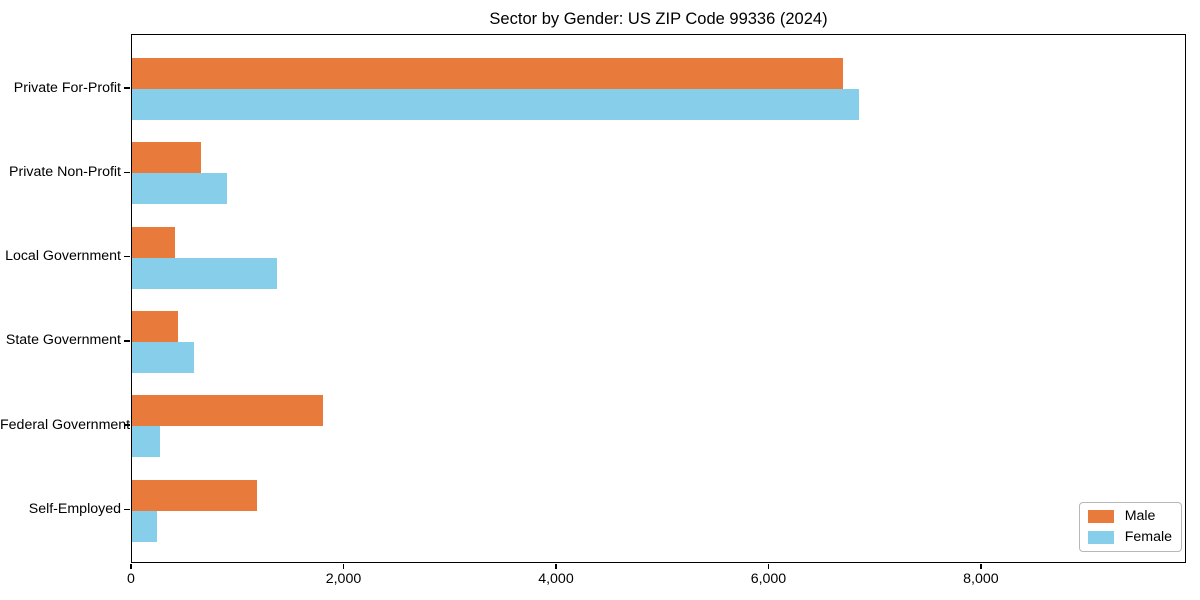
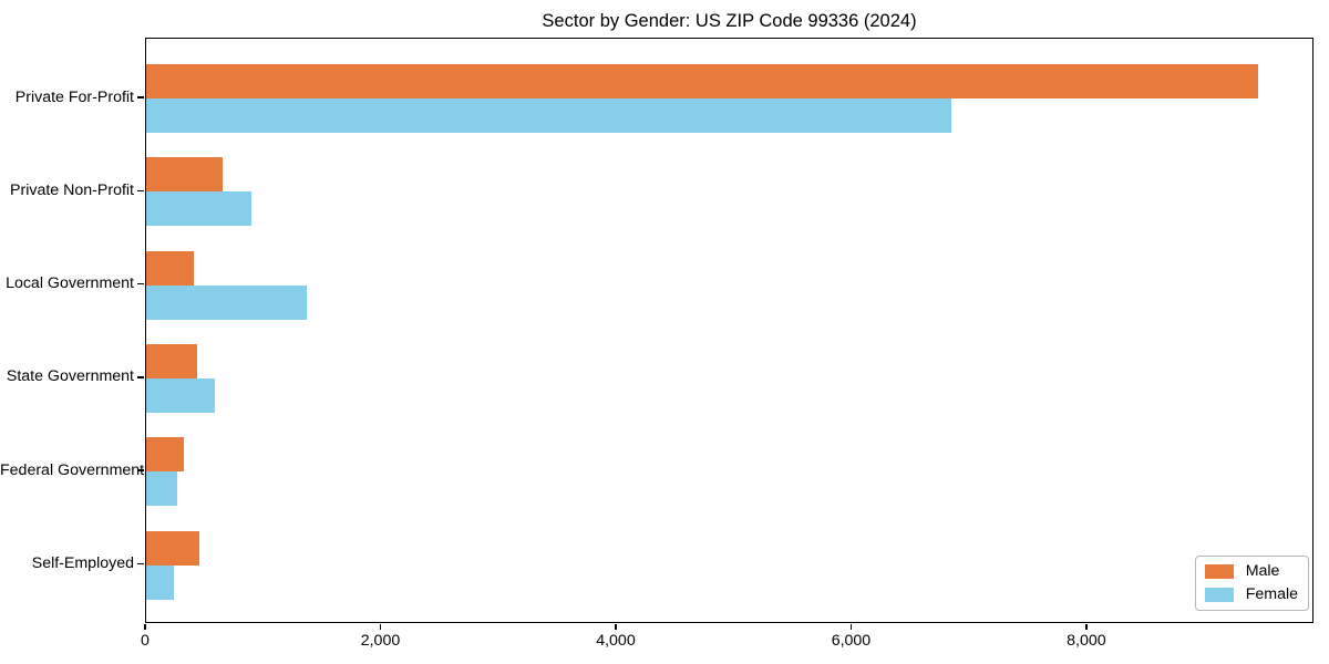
Male/Private For-Profit: 6690 -> 9450
Male/Federal Government: 1800 -> 320
Male/Self-Employed: 1180 -> 450
